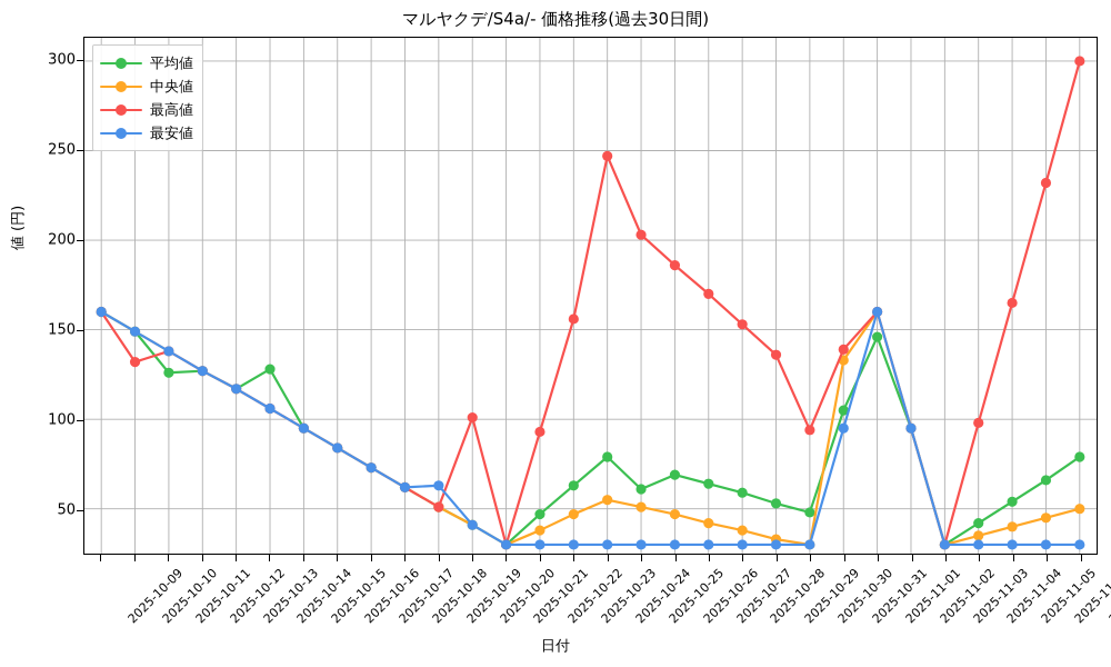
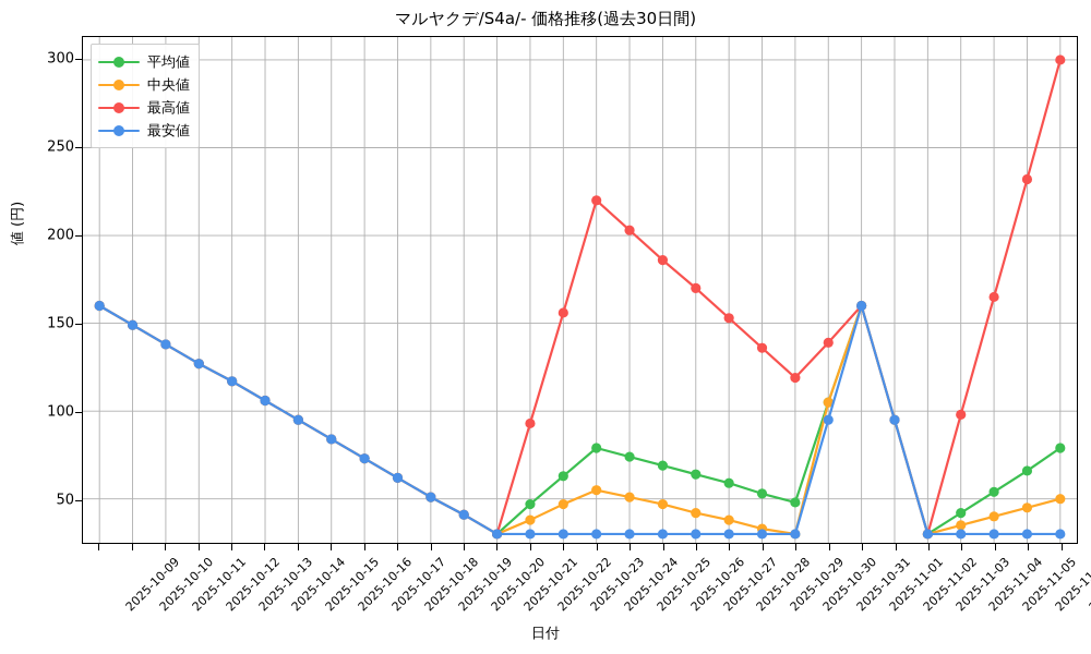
最高値/2025-10-10: 132 -> 149
平均値/2025-10-11: 126 -> 138
平均値/2025-10-14: 128 -> 106
最安値/2025-10-19: 63 -> 51
最高値/2025-10-20: 101 -> 41
最高値/2025-10-24: 247 -> 220
平均値/2025-10-25: 61 -> 74
最高値/2025-10-30: 94 -> 119
中央値/2025-10-31: 133 -> 105
平均値/2025-11-01: 146 -> 160
